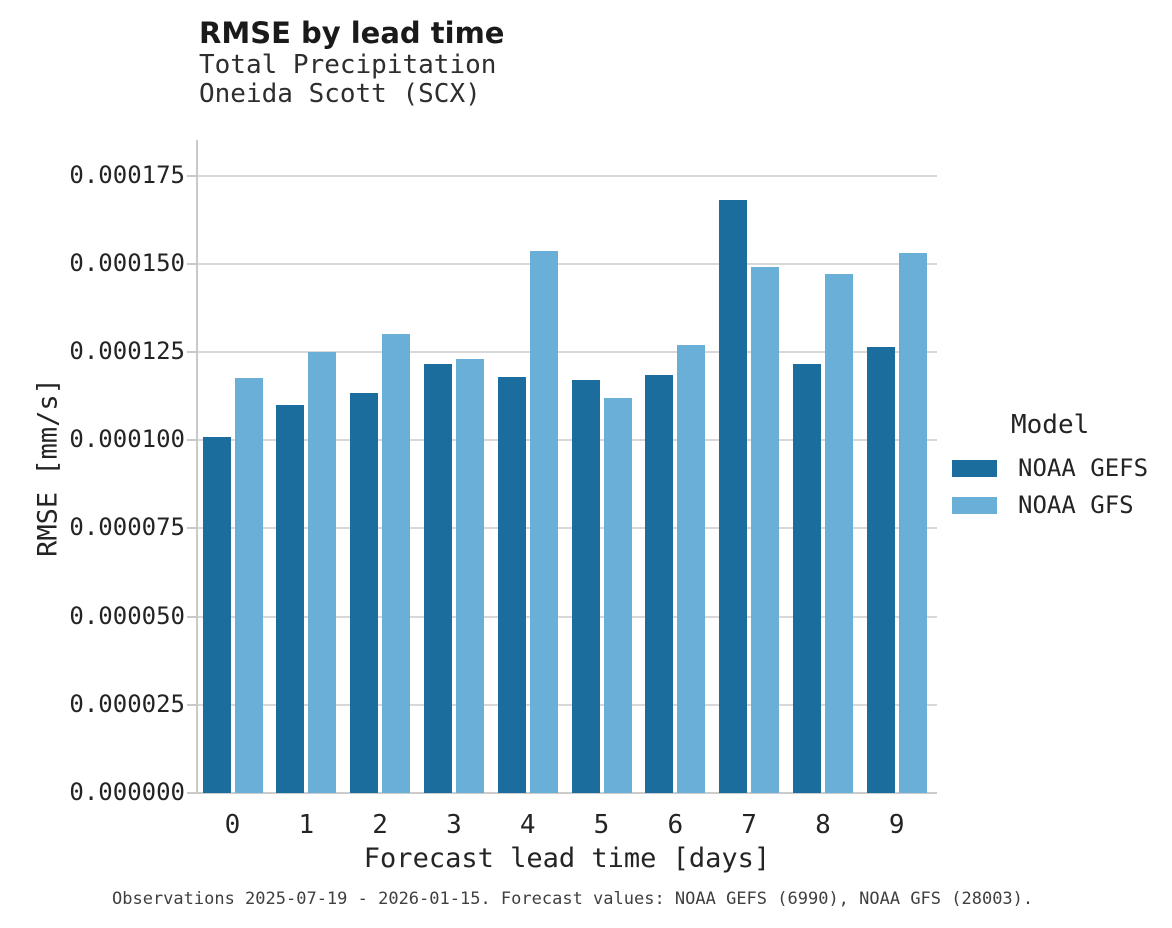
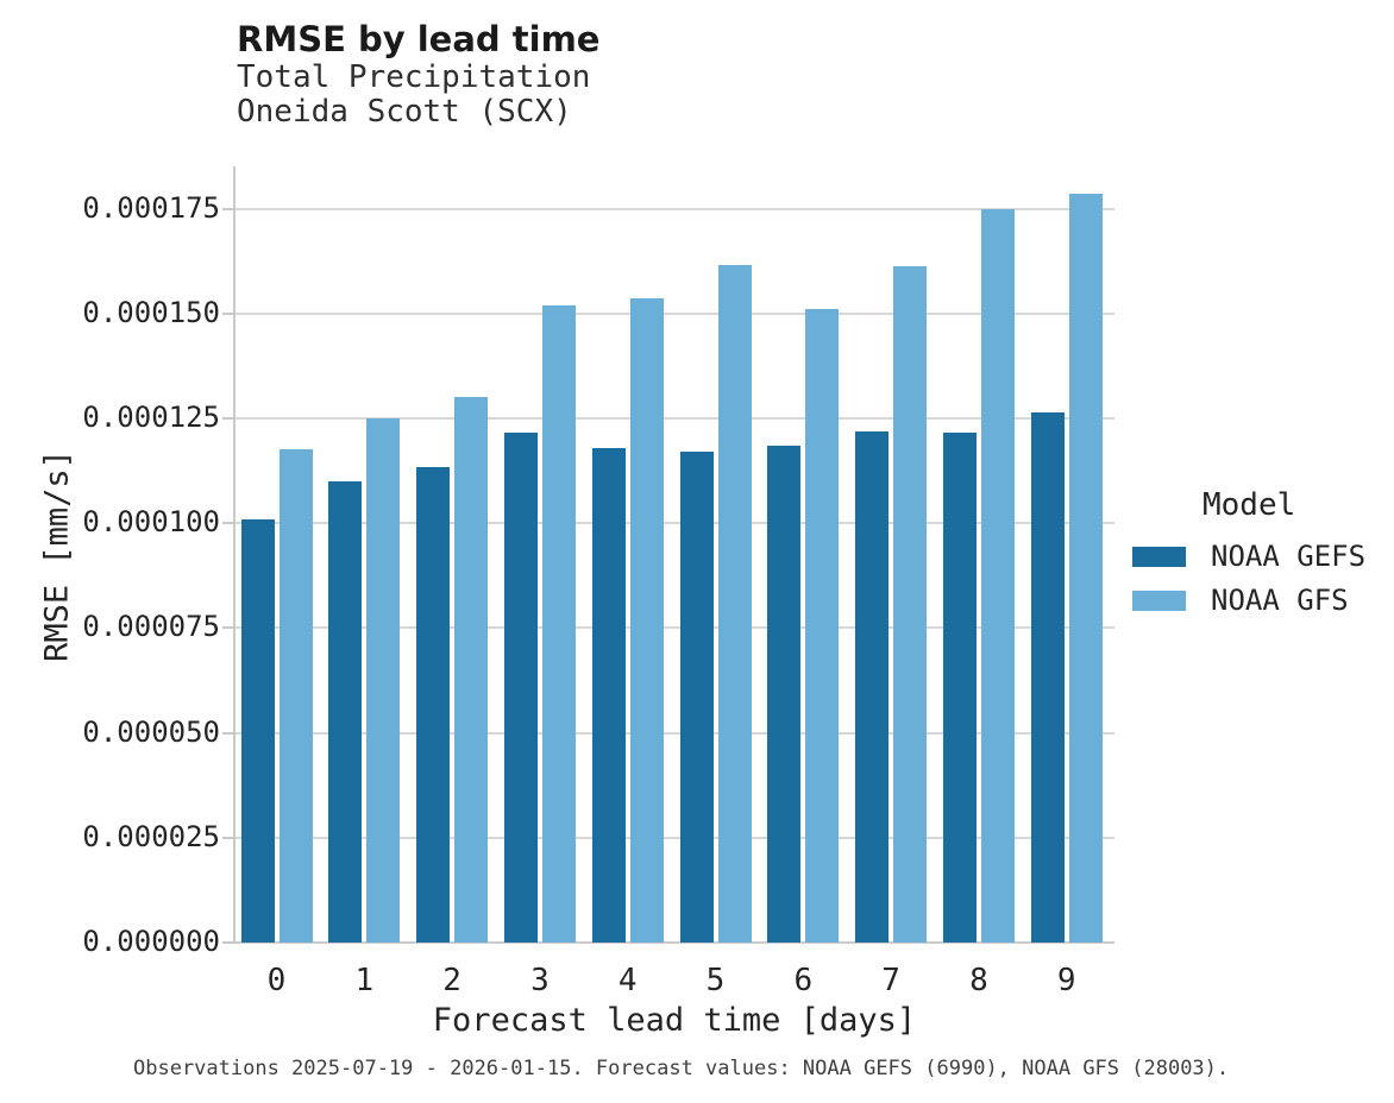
NOAA GFS/3: 0.000123 -> 0.000152
NOAA GFS/5: 0.000112 -> 0.000161
NOAA GFS/6: 0.000127 -> 0.000151
NOAA GEFS/7: 0.000168 -> 0.000122
NOAA GFS/7: 0.000149 -> 0.000161
NOAA GFS/8: 0.000147 -> 0.000175
NOAA GFS/9: 0.000153 -> 0.000179
